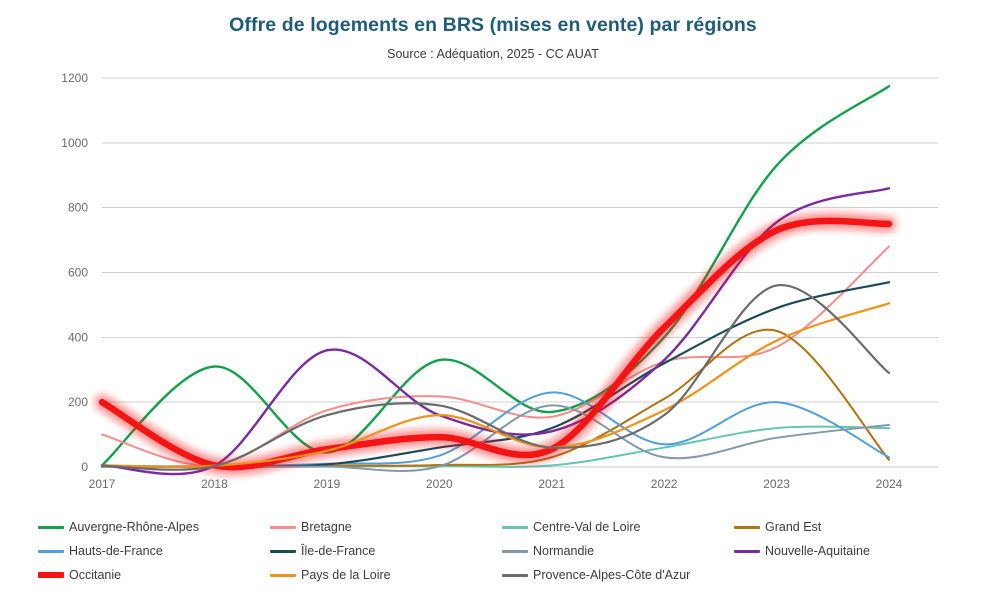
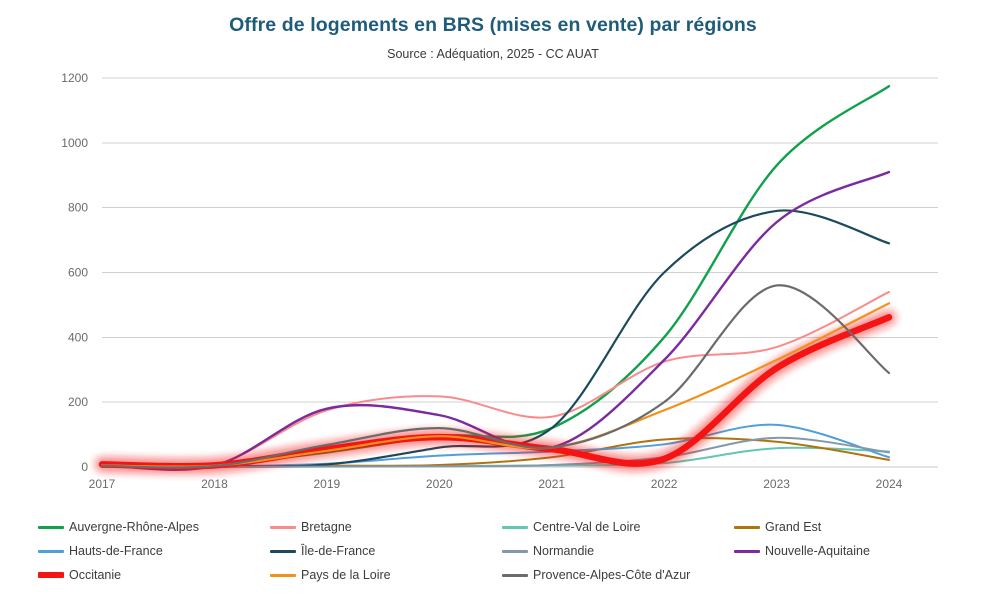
Bretagne/2017: 100 -> 10
Occitanie/2017: 200 -> 10
Auvergne-Rhône-Alpes/2018: 310 -> 10
Nouvelle-Aquitaine/2019: 360 -> 180
Provence-Alpes-Côte d'Azur/2019: 160 -> 70
Auvergne-Rhône-Alpes/2020: 330 -> 100
Pays de la Loire/2020: 160 -> 100
Provence-Alpes-Côte d'Azur/2020: 190 -> 120
Auvergne-Rhône-Alpes/2021: 170 -> 120
Hauts-de-France/2021: 230 -> 50
Normandie/2021: 190 -> 10
Nouvelle-Aquitaine/2021: 110 -> 60
Centre-Val de Loire/2022: 60 -> 10
Grand Est/2022: 210 -> 80
Île-de-France/2022: 320 -> 600
Occitanie/2022: 430 -> 20
Provence-Alpes-Côte d'Azur/2022: 160 -> 200
Centre-Val de Loire/2023: 120 -> 60
Grand Est/2023: 420 -> 80
Hauts-de-France/2023: 200 -> 130
Île-de-France/2023: 490 -> 790
Occitanie/2023: 730 -> 300
Pays de la Loire/2023: 390 -> 330
Bretagne/2024: 680 -> 540
Centre-Val de Loire/2024: 120 -> 50
Île-de-France/2024: 570 -> 690
Normandie/2024: 130 -> 40
Nouvelle-Aquitaine/2024: 860 -> 910
Occitanie/2024: 750 -> 460
